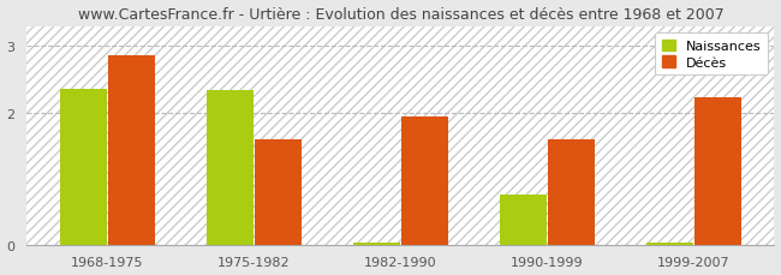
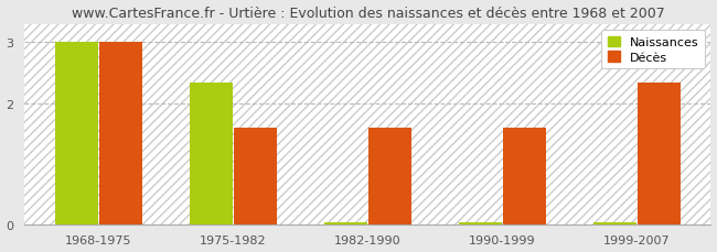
Naissances/1968-1975: 2.36 -> 3.00
Décès/1968-1975: 2.86 -> 3.00
Décès/1982-1990: 1.94 -> 1.60
Naissances/1990-1999: 0.76 -> 0.04
Décès/1999-2007: 2.22 -> 2.33
